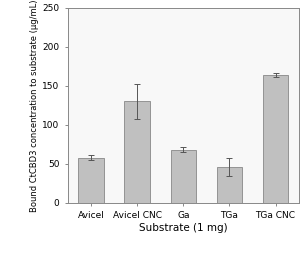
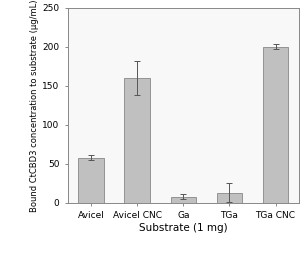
Avicel CNC: 130 -> 160
Ga: 68 -> 8
TGa: 46 -> 13
TGa CNC: 164 -> 200
